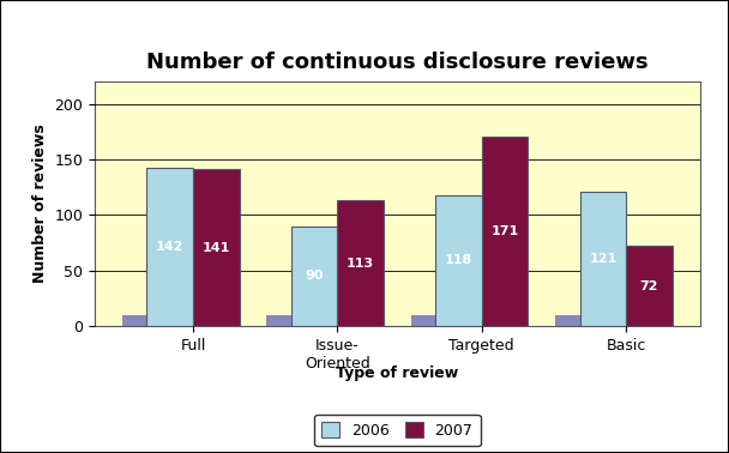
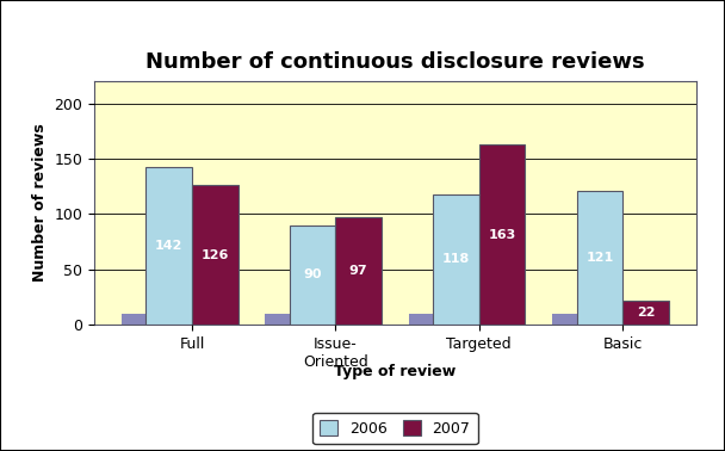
2007/Full: 141 -> 126
2007/Issue- Oriented: 113 -> 97
2007/Targeted: 171 -> 163
2007/Basic: 72 -> 22
